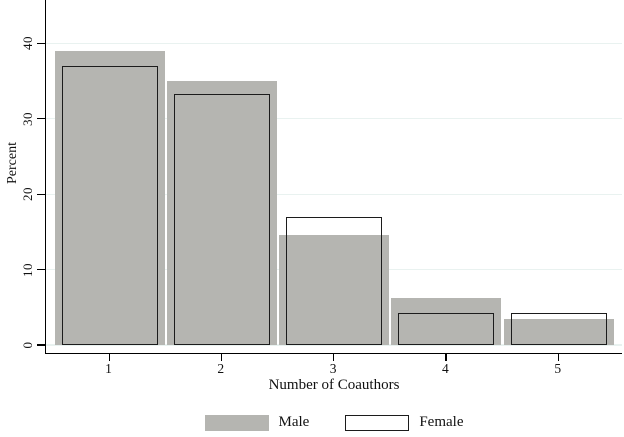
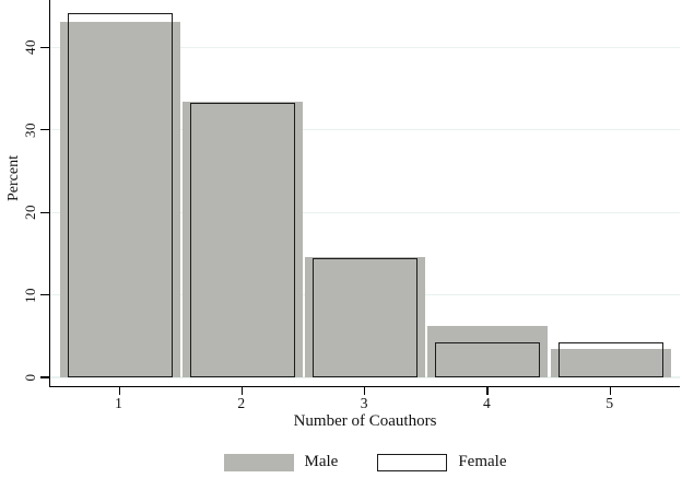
Male/1: 39 -> 43
Female/1: 37 -> 44
Male/2: 35 -> 33
Female/3: 17 -> 14
